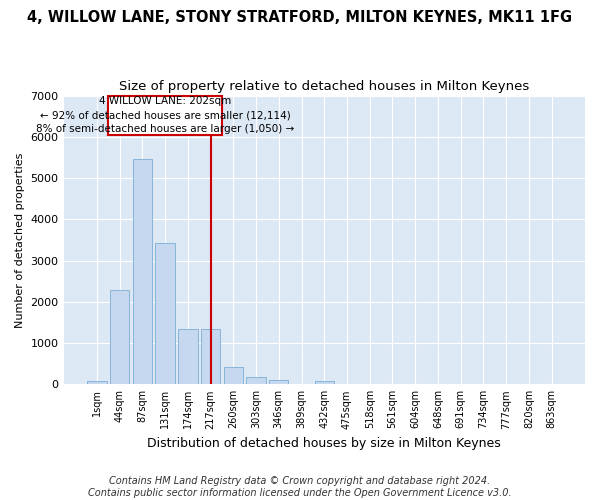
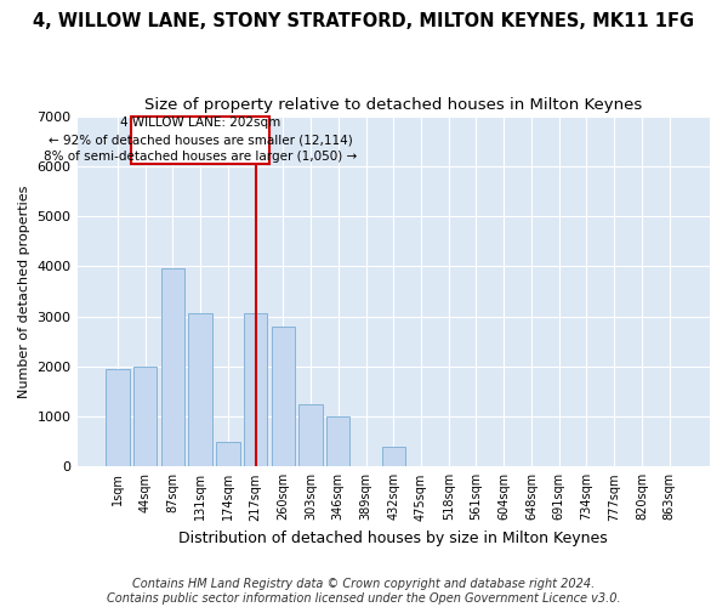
1sqm: 80 -> 1950
44sqm: 2280 -> 2000
87sqm: 5450 -> 3950
131sqm: 3430 -> 3050
174sqm: 1340 -> 500
217sqm: 1340 -> 3050
260sqm: 430 -> 2800
303sqm: 160 -> 1250
346sqm: 100 -> 1000
432sqm: 80 -> 400
